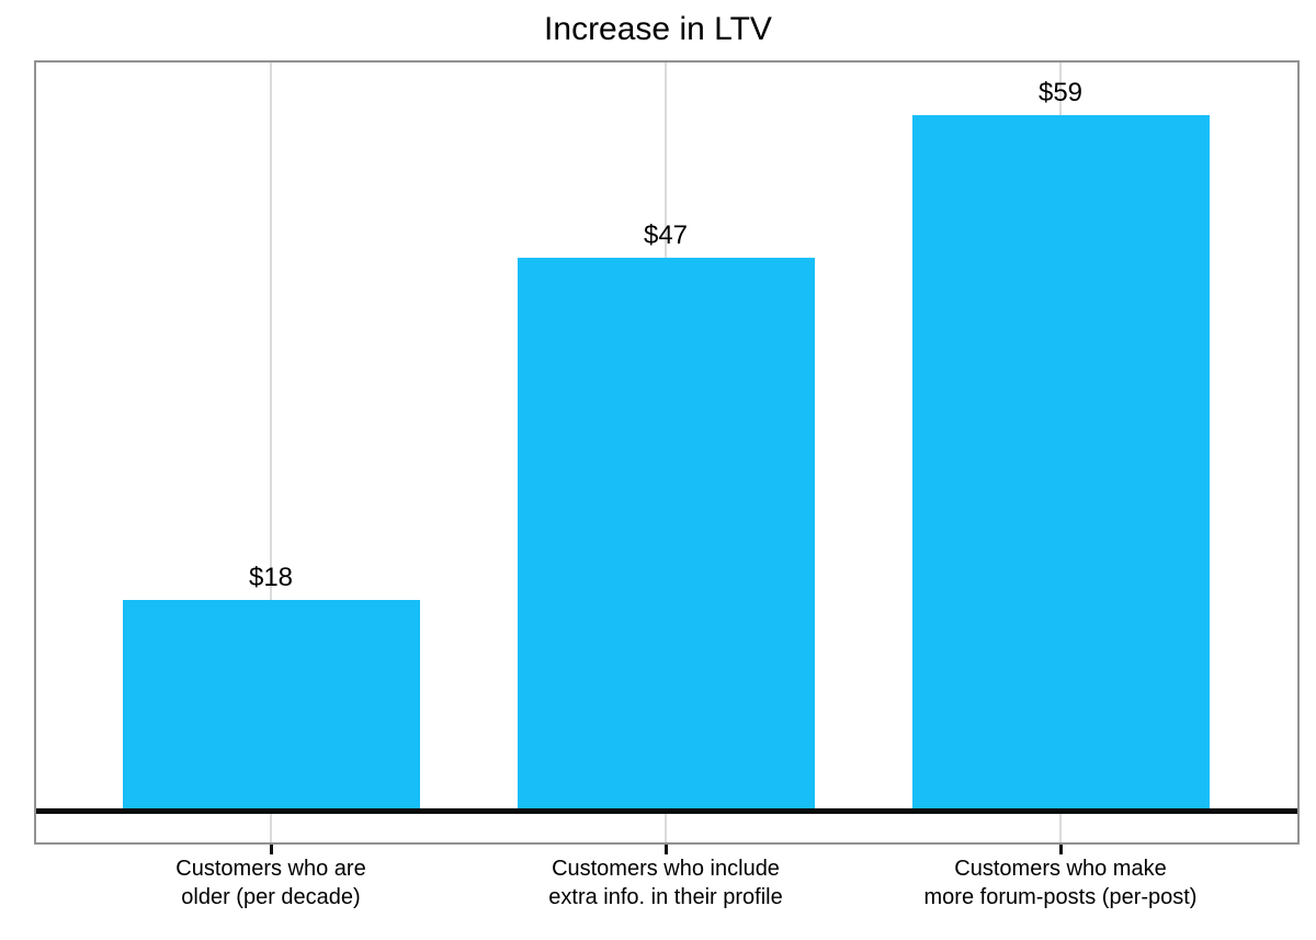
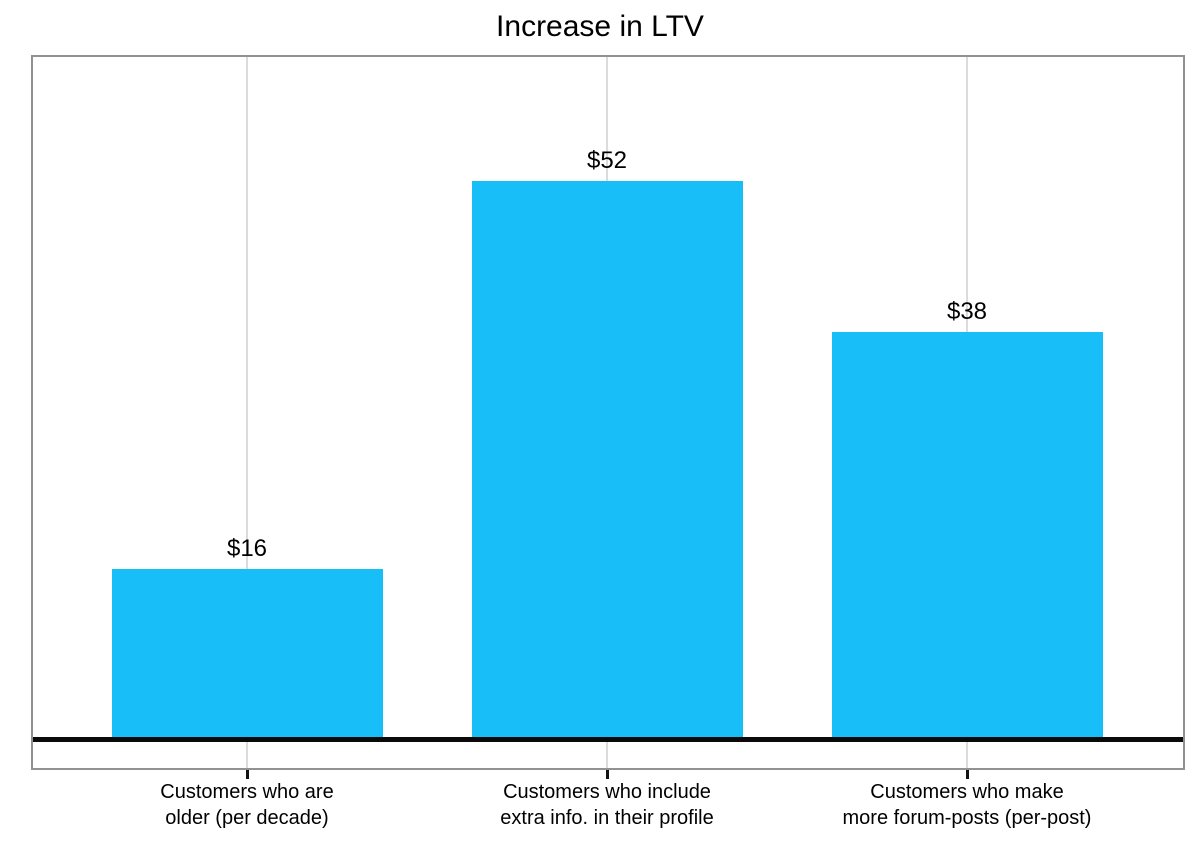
Customers who are older (per decade): $18 -> $16
Customers who include extra info. in their profile: $47 -> $52
Customers who make more forum-posts (per-post): $59 -> $38
